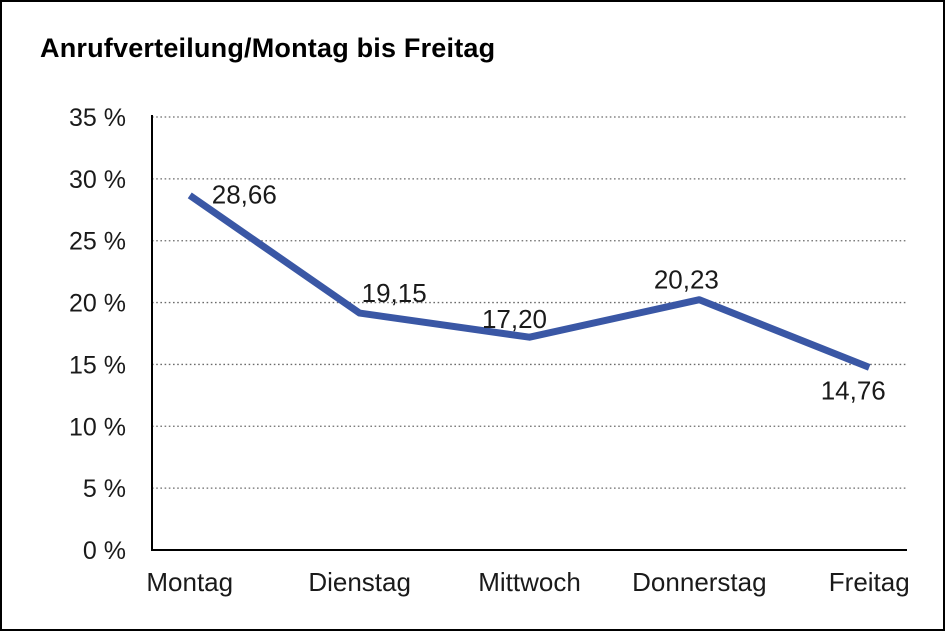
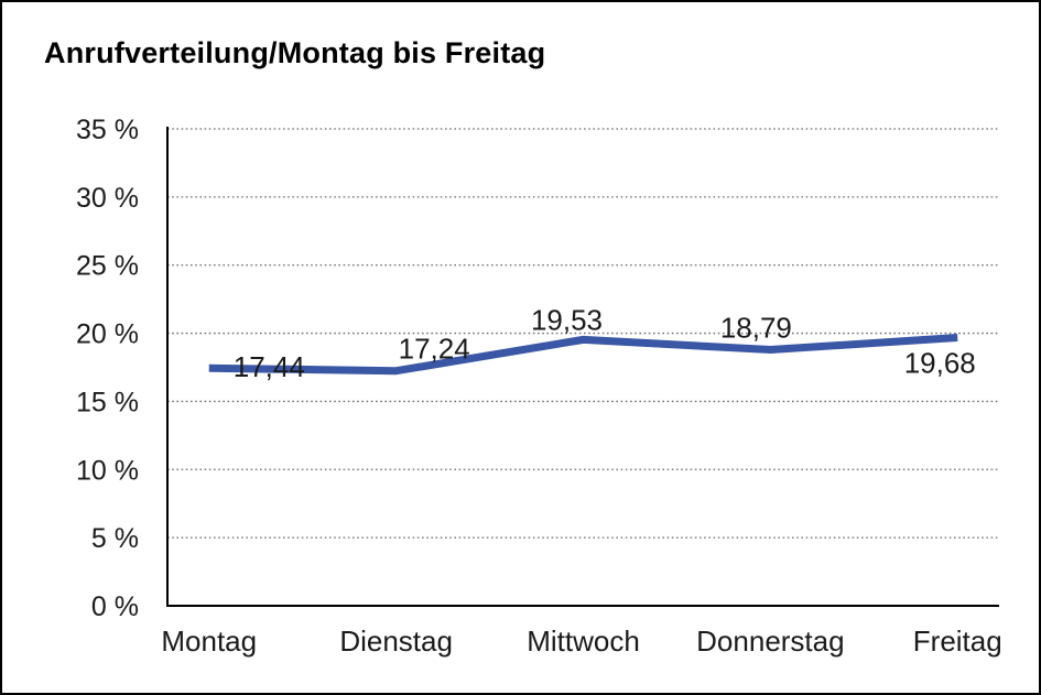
Montag: 28,66 -> 17,44
Dienstag: 19,15 -> 17,24
Mittwoch: 17,20 -> 19,53
Donnerstag: 20,23 -> 18,79
Freitag: 14,76 -> 19,68
